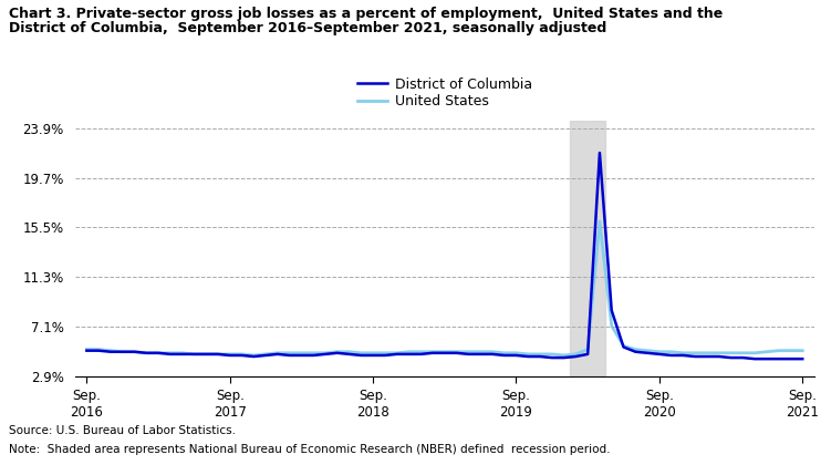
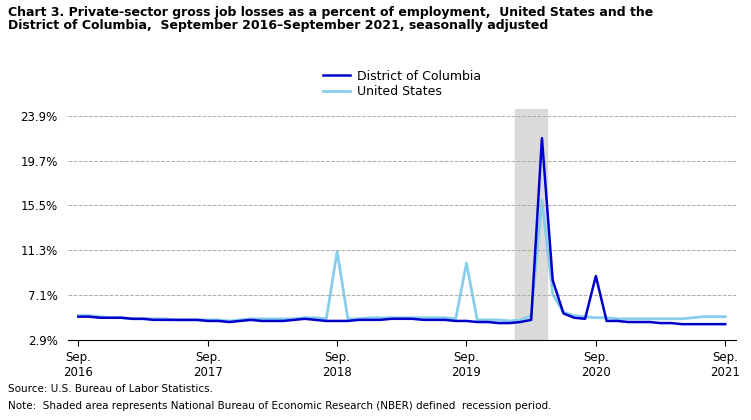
United States/Sep. 2018: 4.9% -> 11.2%
United States/Sep. 2019: 4.9% -> 10.1%
District of Columbia/Sep. 2020: 4.8% -> 8.9%
